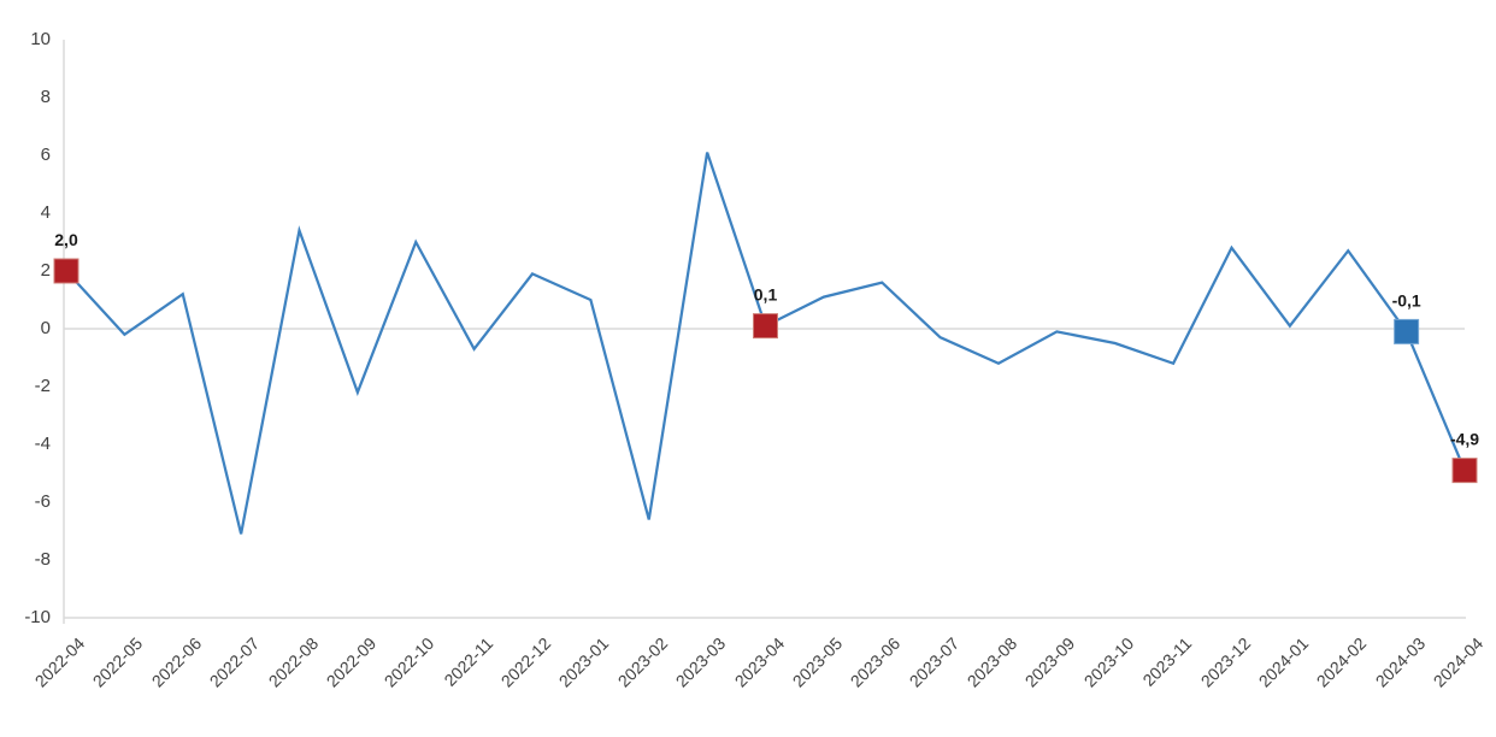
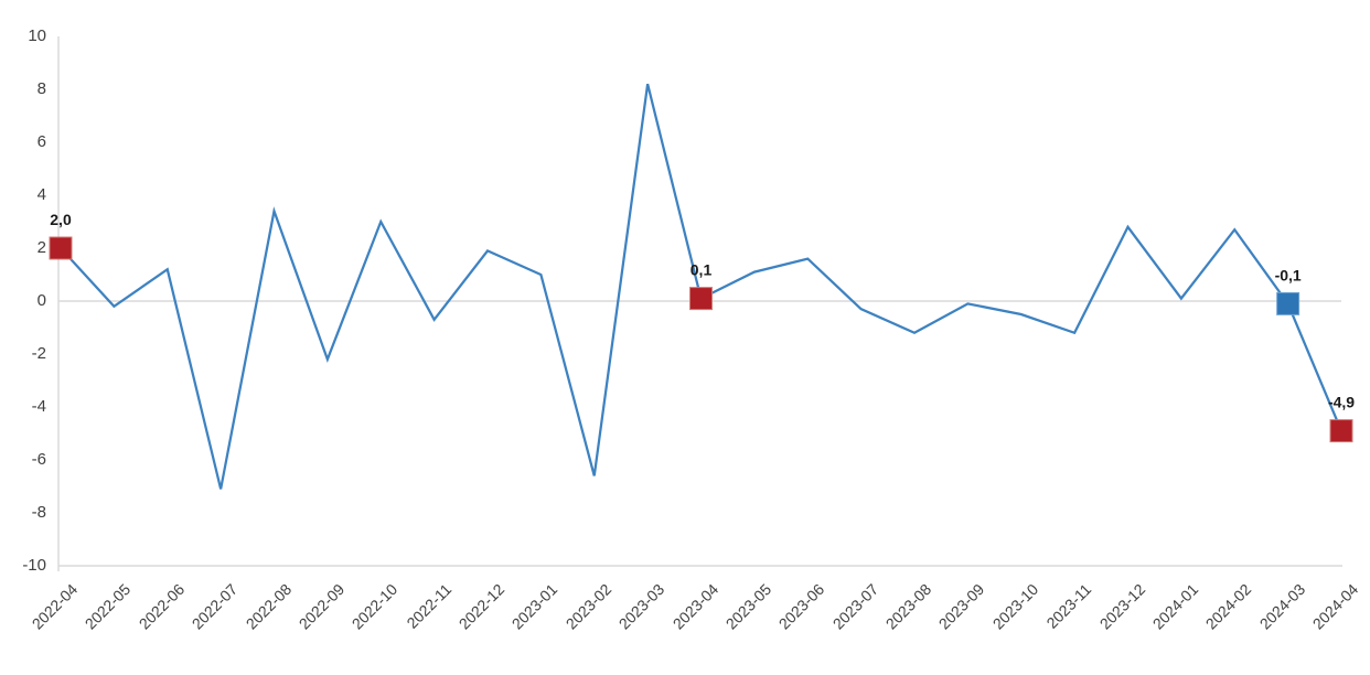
2023-03: 6.1 -> 8.2
